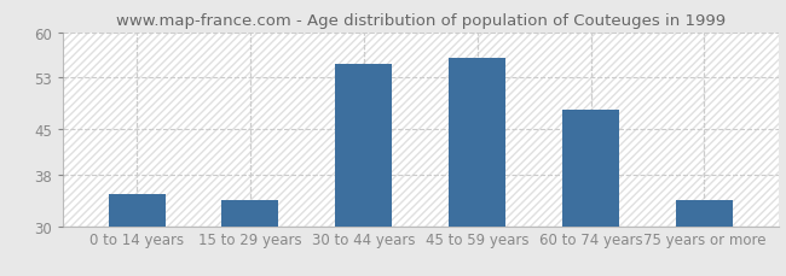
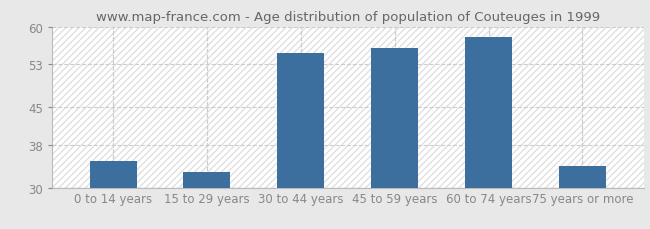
15 to 29 years: 34 -> 33
60 to 74 years: 48 -> 58
